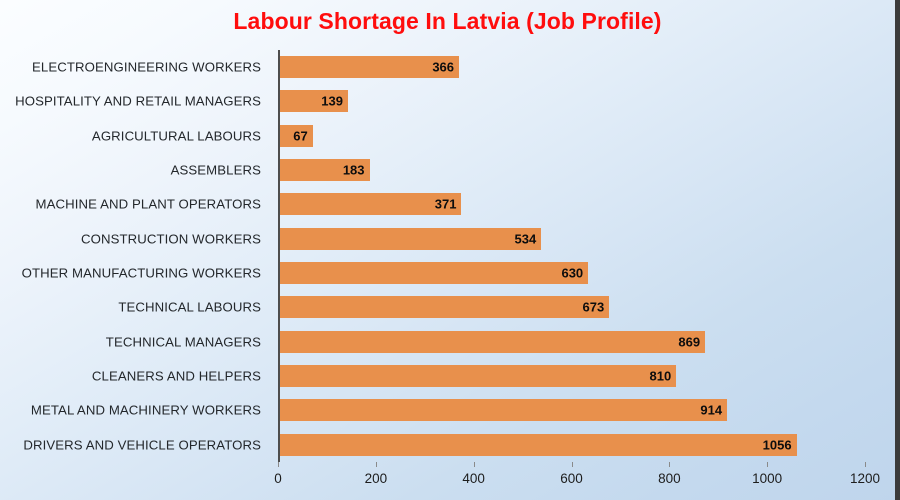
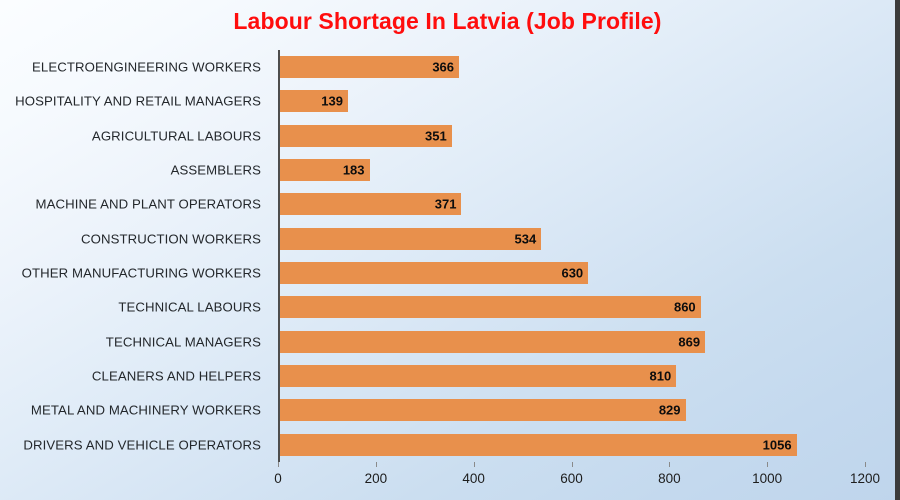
AGRICULTURAL LABOURS: 67 -> 351
TECHNICAL LABOURS: 673 -> 860
METAL AND MACHINERY WORKERS: 914 -> 829
